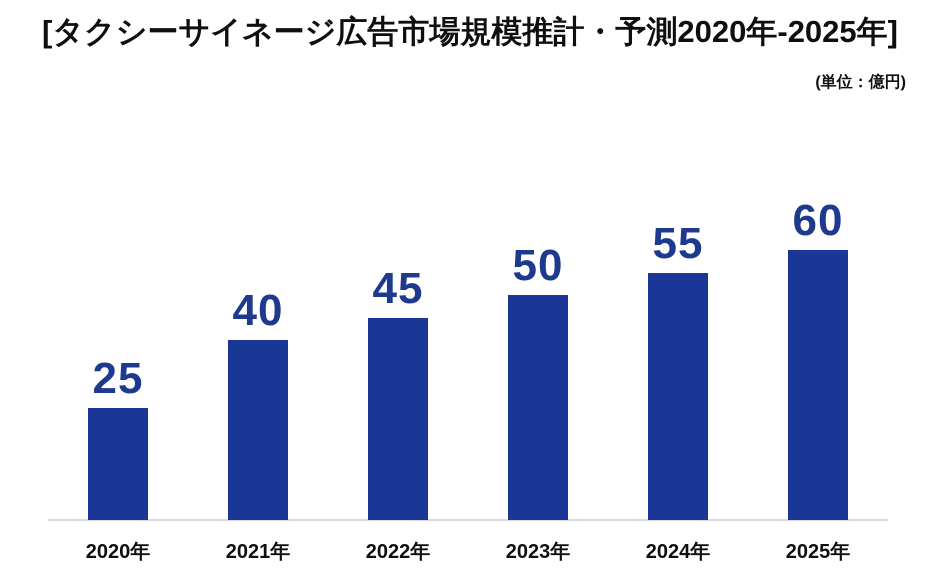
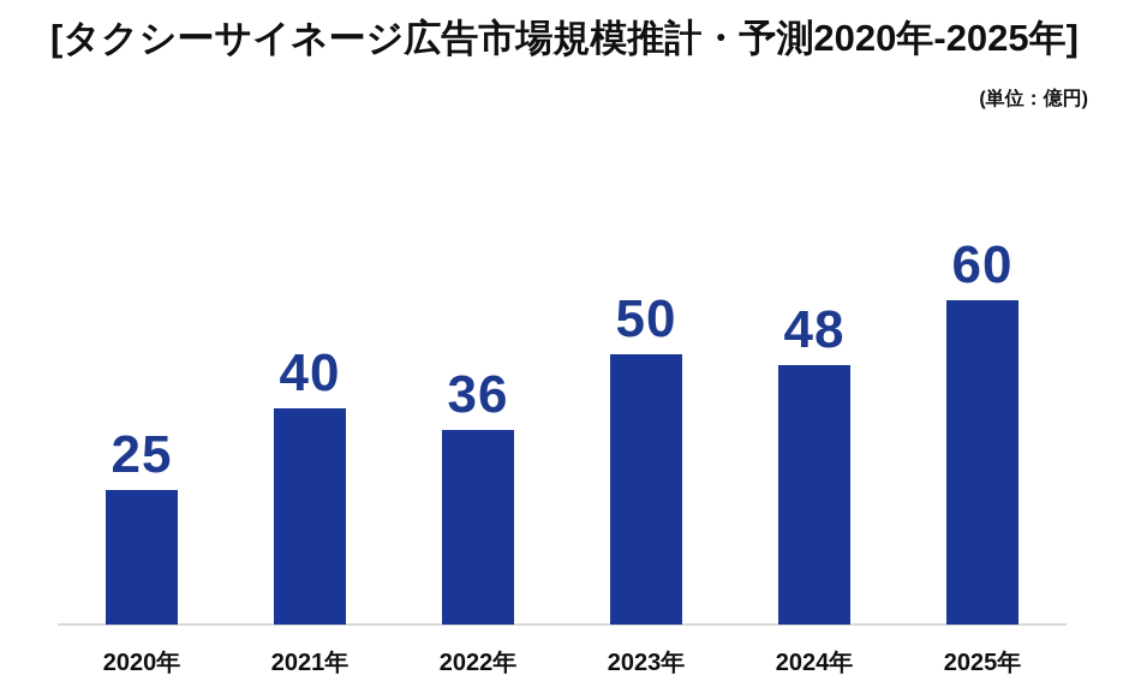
2022年: 45 -> 36
2024年: 55 -> 48
